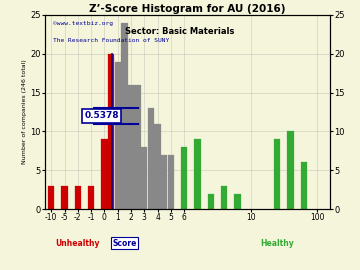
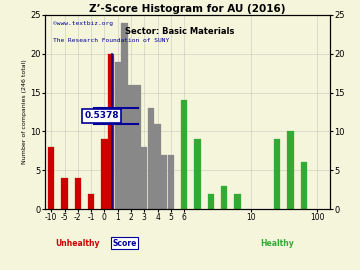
-10: 3 -> 8
-5: 3 -> 4
-2: 3 -> 4
-1: 3 -> 2
6: 8 -> 14
